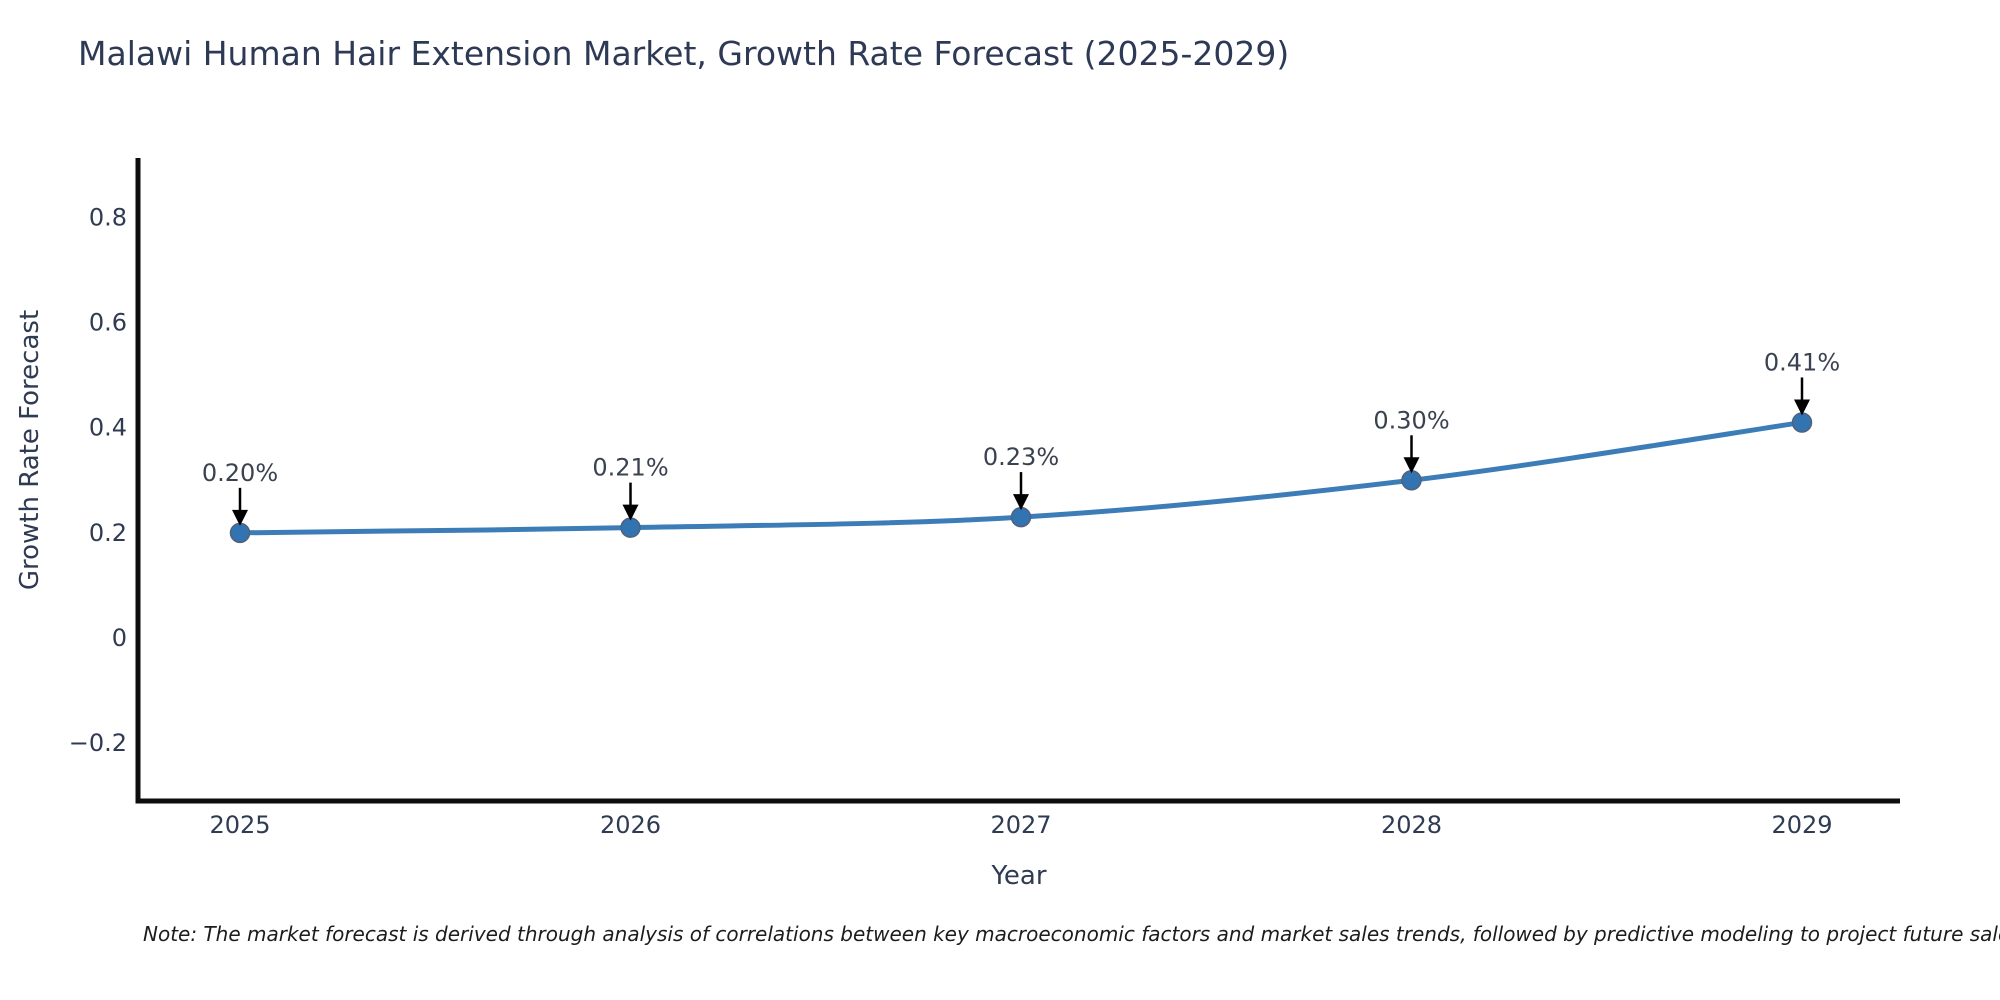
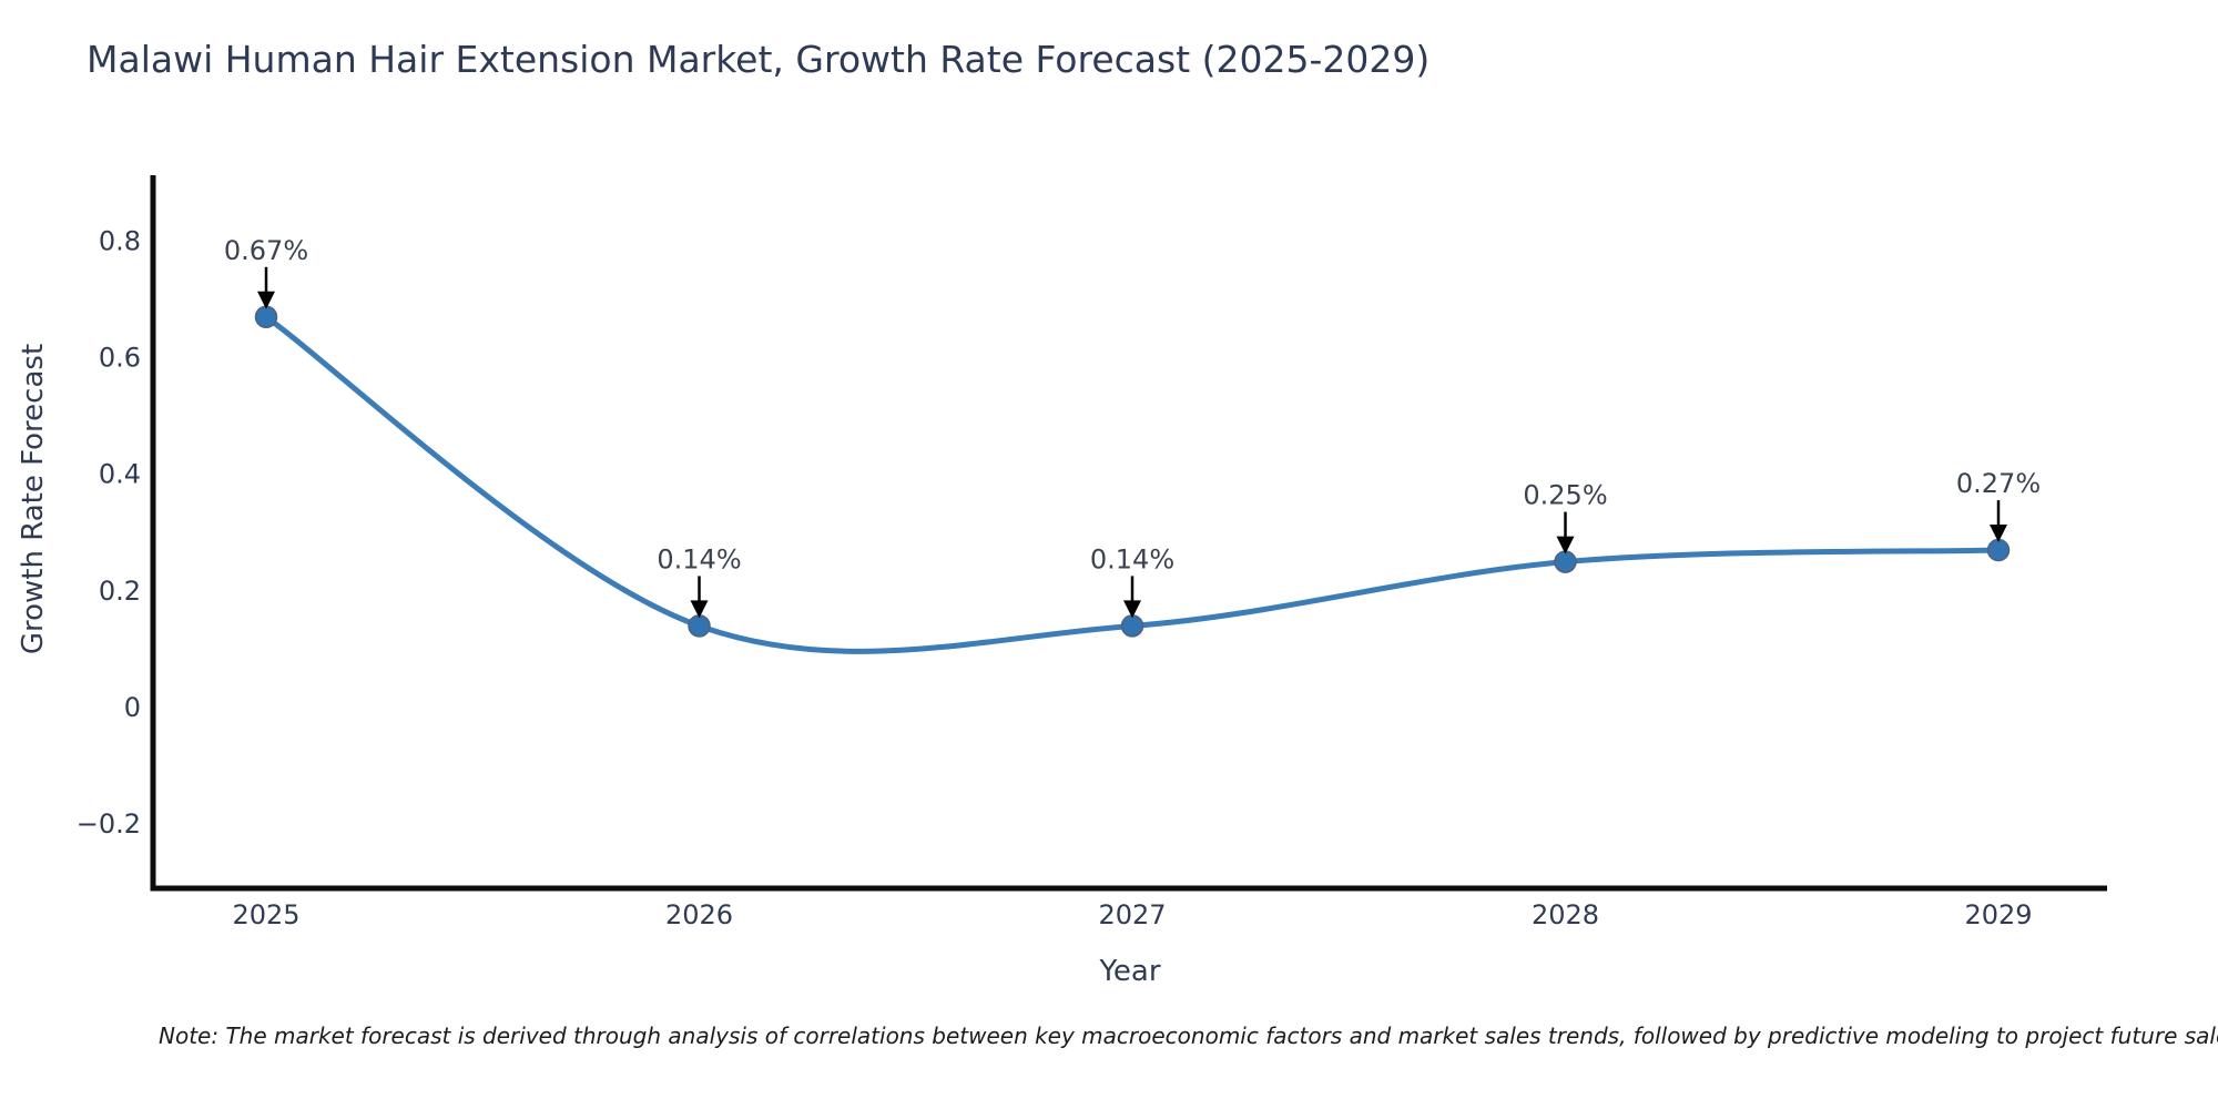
2025: 0.20% -> 0.67%
2026: 0.21% -> 0.14%
2027: 0.23% -> 0.14%
2028: 0.30% -> 0.25%
2029: 0.41% -> 0.27%
